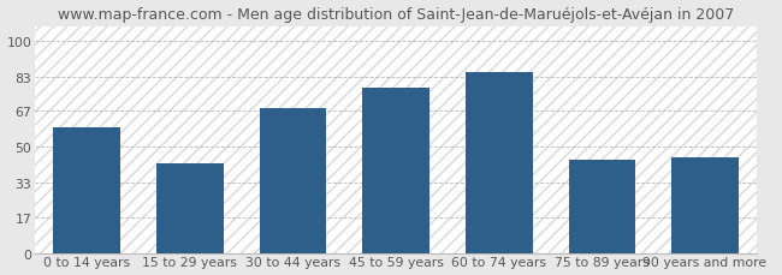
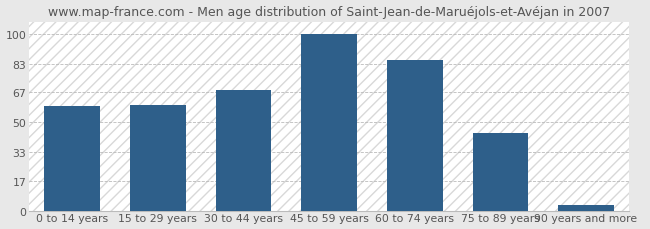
15 to 29 years: 42 -> 60
45 to 59 years: 78 -> 100
90 years and more: 45 -> 3
